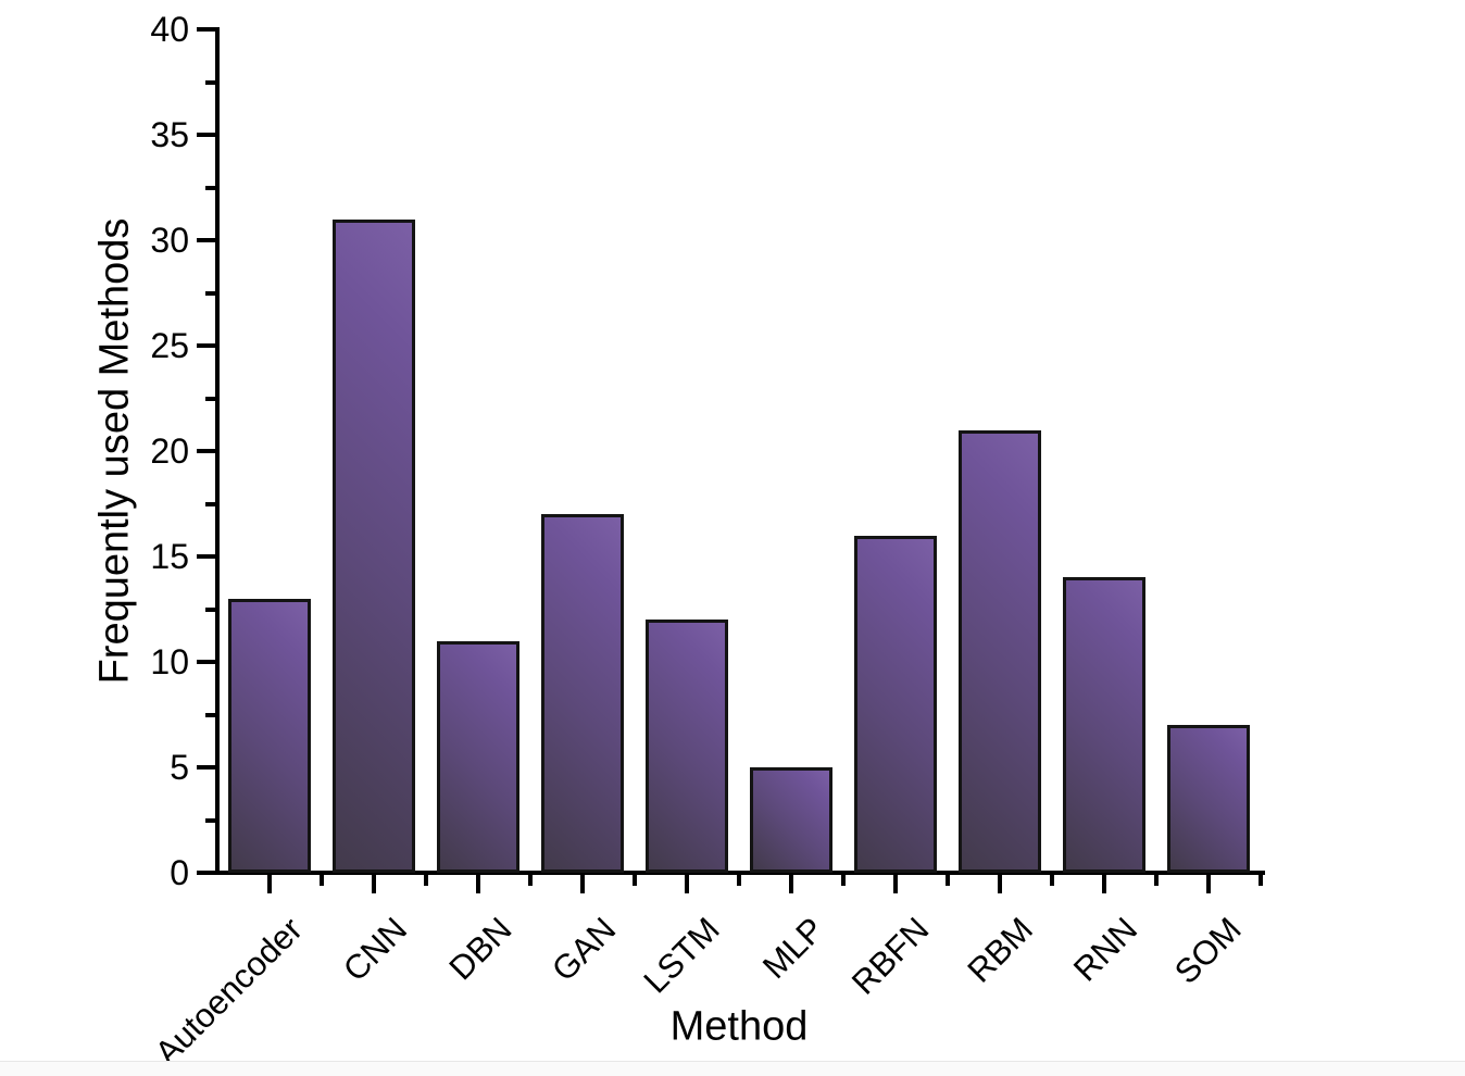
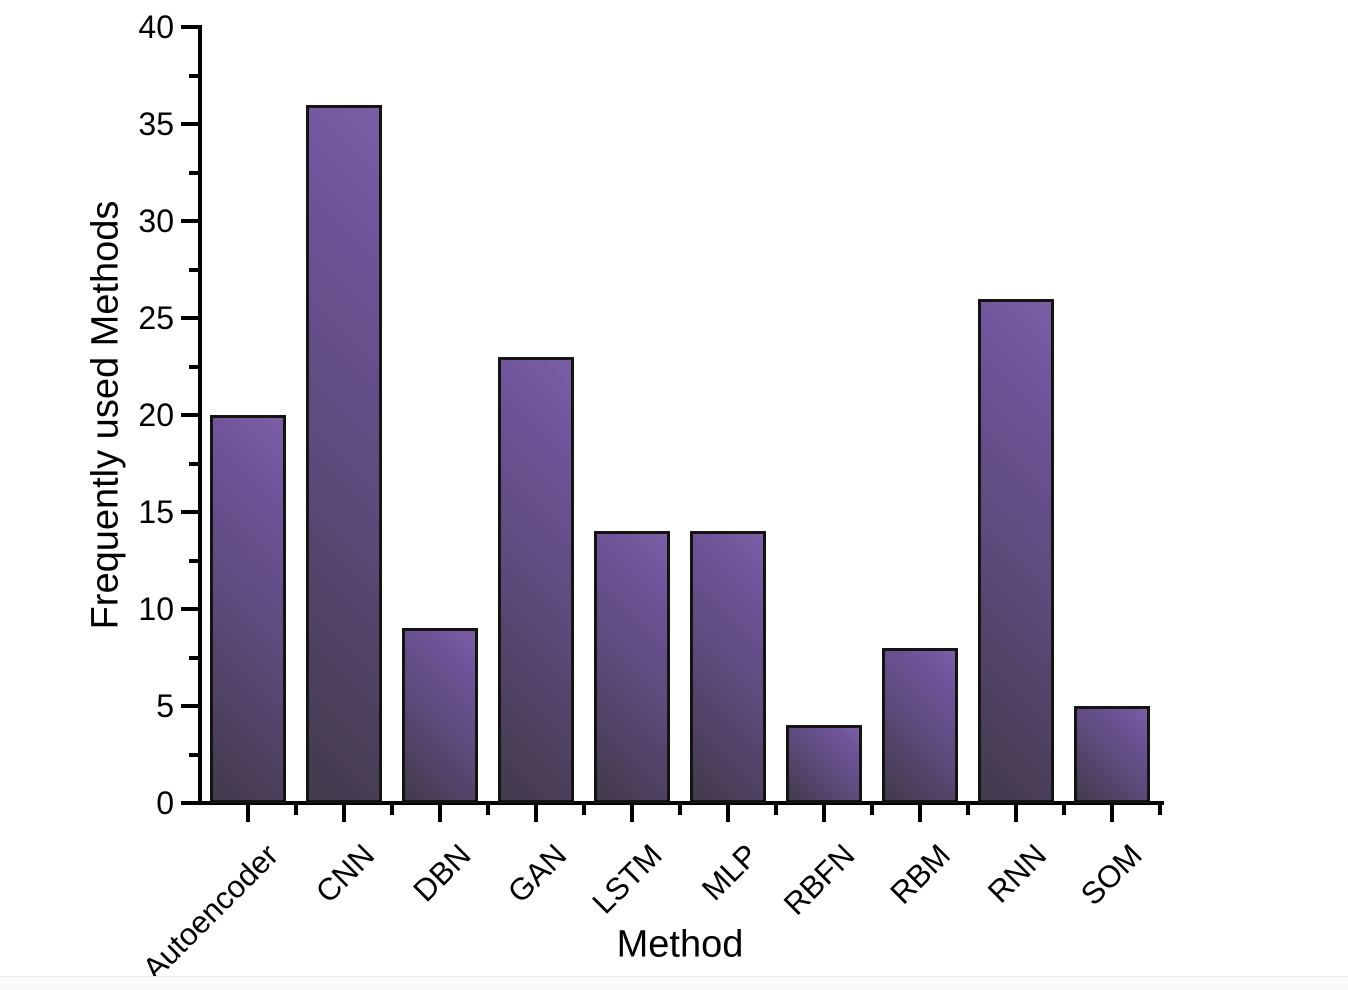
Autoencoder: 13 -> 20
CNN: 31 -> 36
DBN: 11 -> 9
GAN: 17 -> 23
LSTM: 12 -> 14
MLP: 5 -> 14
RBFN: 16 -> 4
RBM: 21 -> 8
RNN: 14 -> 26
SOM: 7 -> 5
